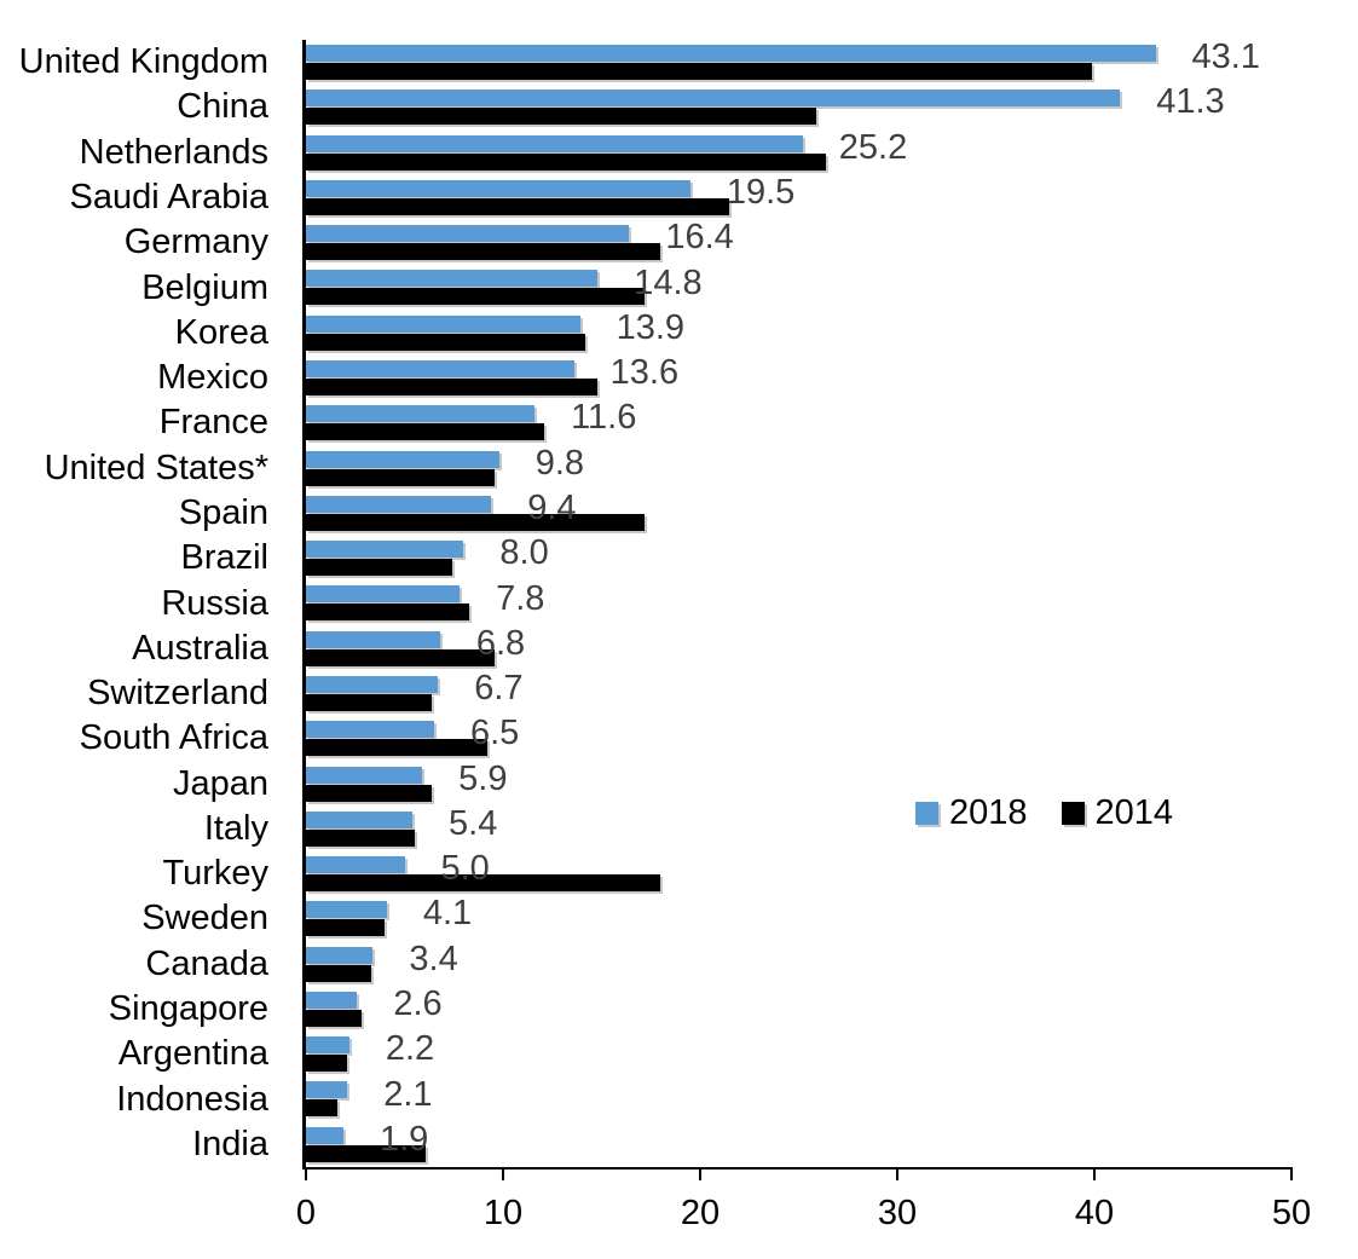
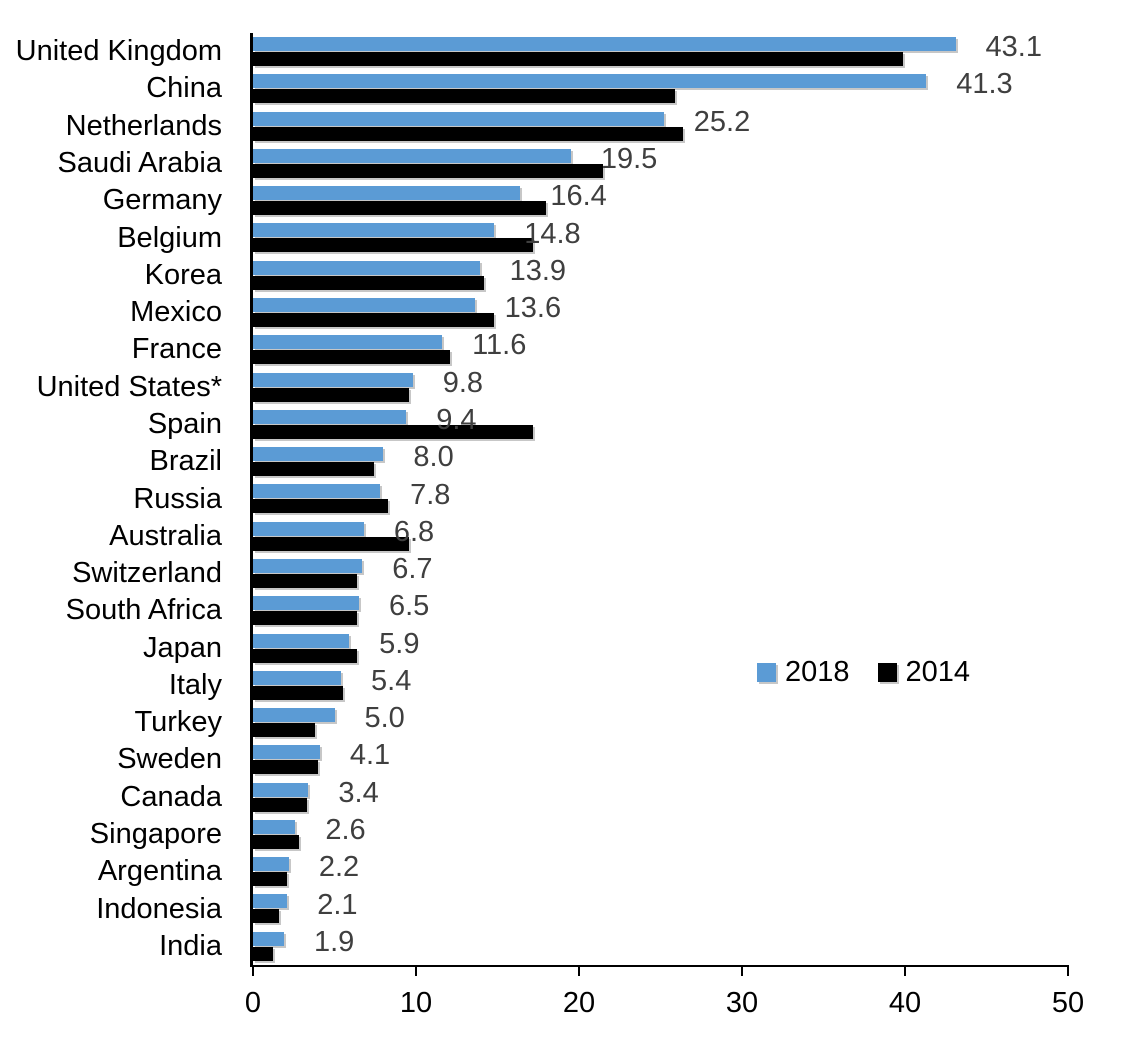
2014/South Africa: 9.2 -> 6.4
2014/Turkey: 18.0 -> 3.8
2014/India: 6.1 -> 1.2
